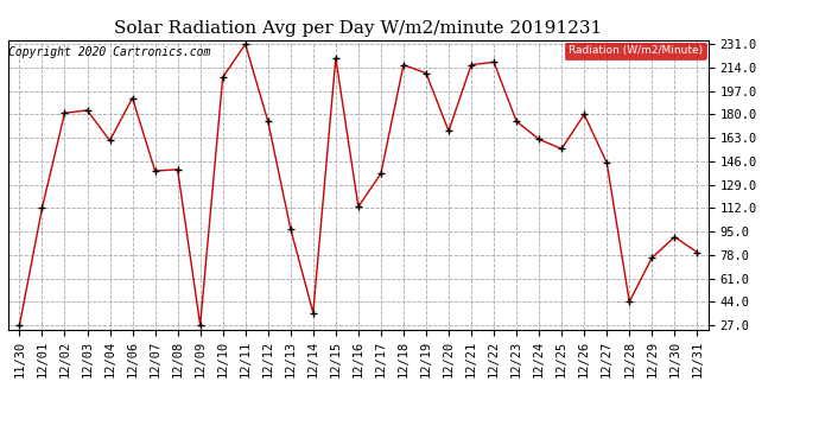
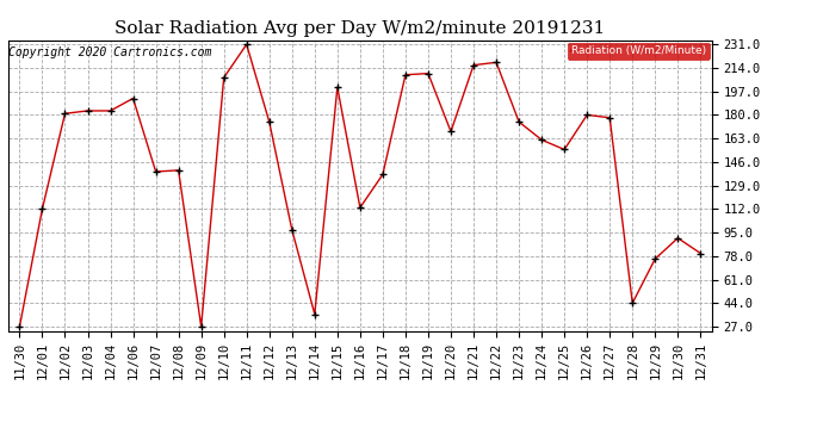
12/04: 161 -> 183
12/15: 221 -> 200
12/18: 216 -> 209
12/27: 145 -> 178
